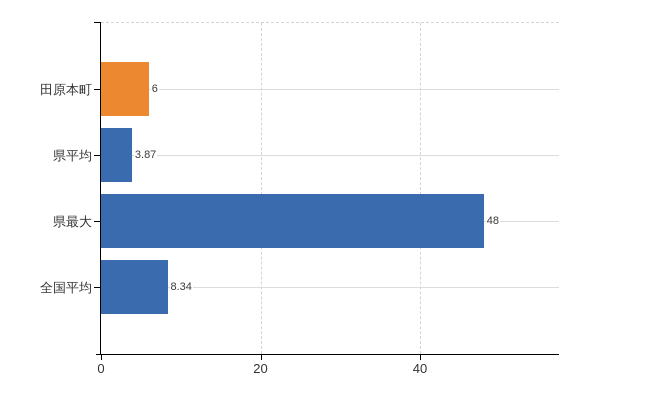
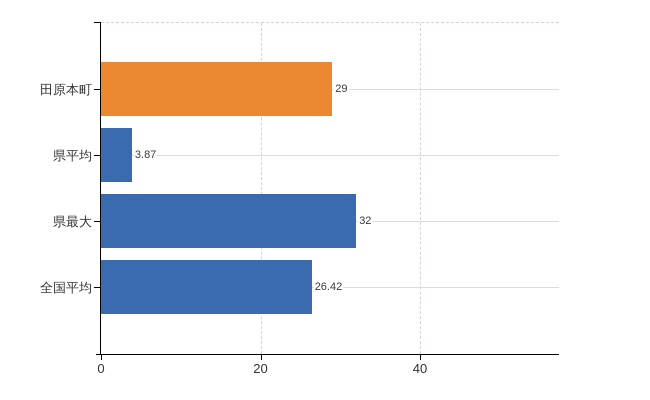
田原本町: 6 -> 29
県最大: 48 -> 32
全国平均: 8.34 -> 26.42
